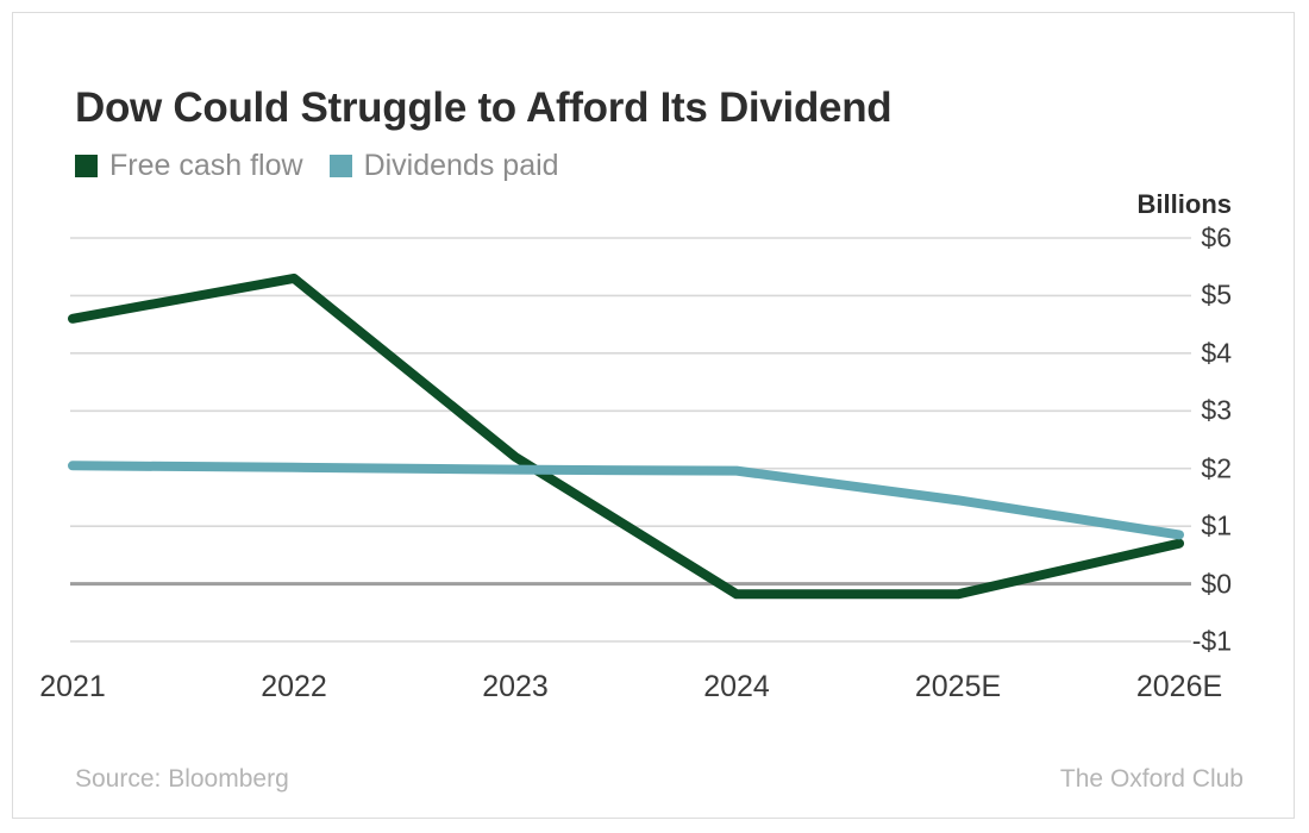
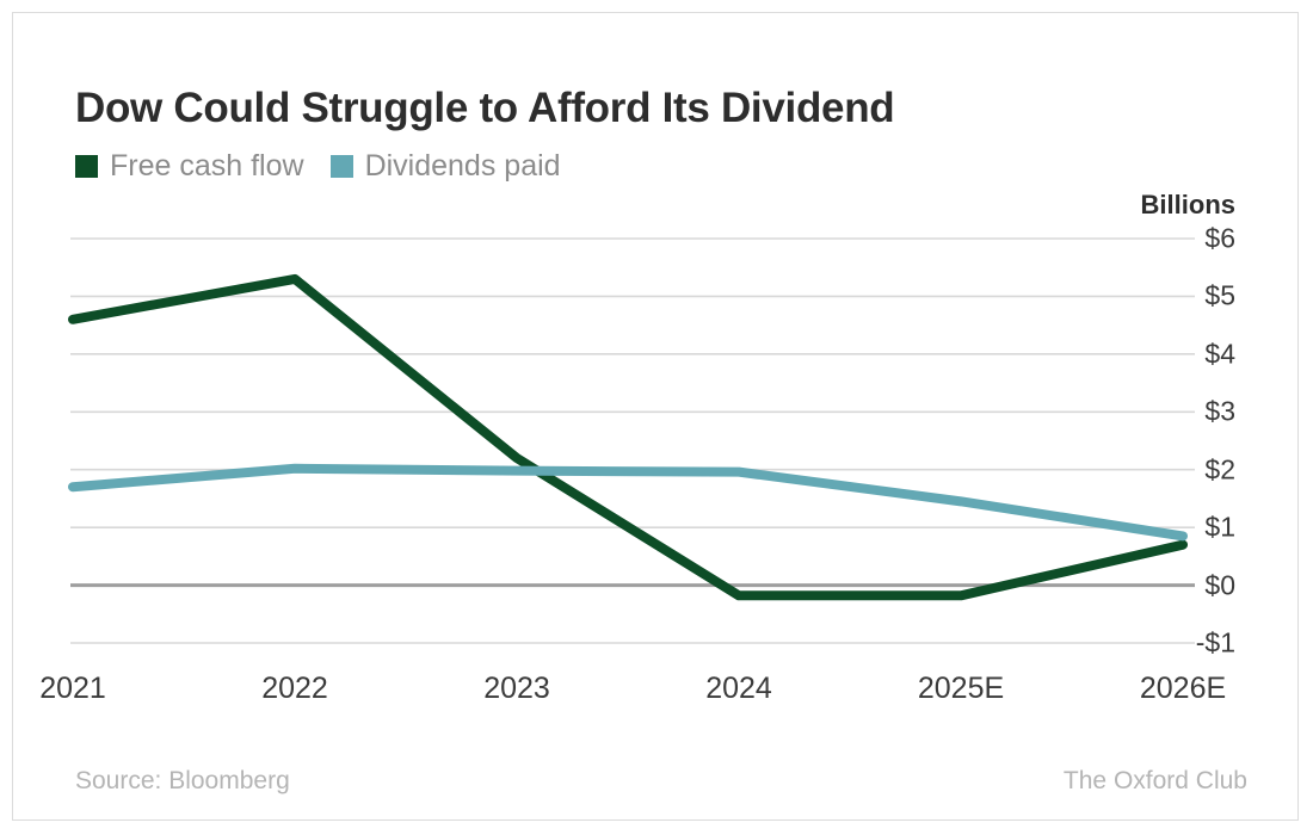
Dividends paid/2021: $2.0 -> $1.7
